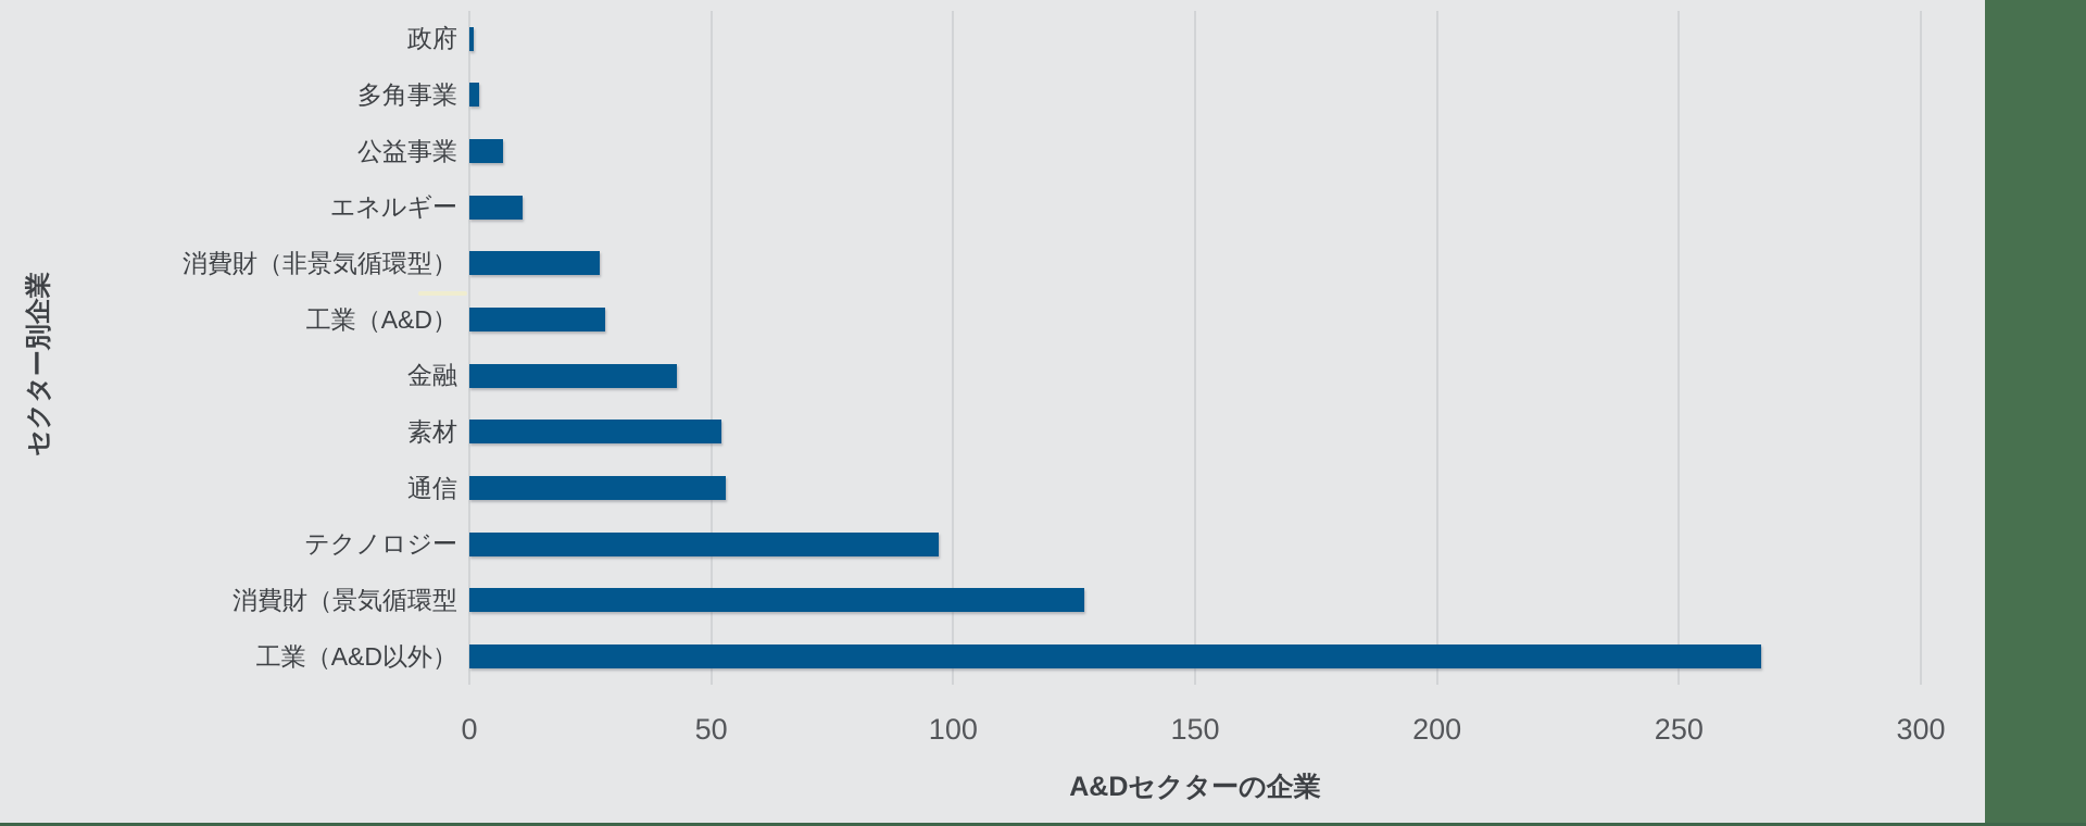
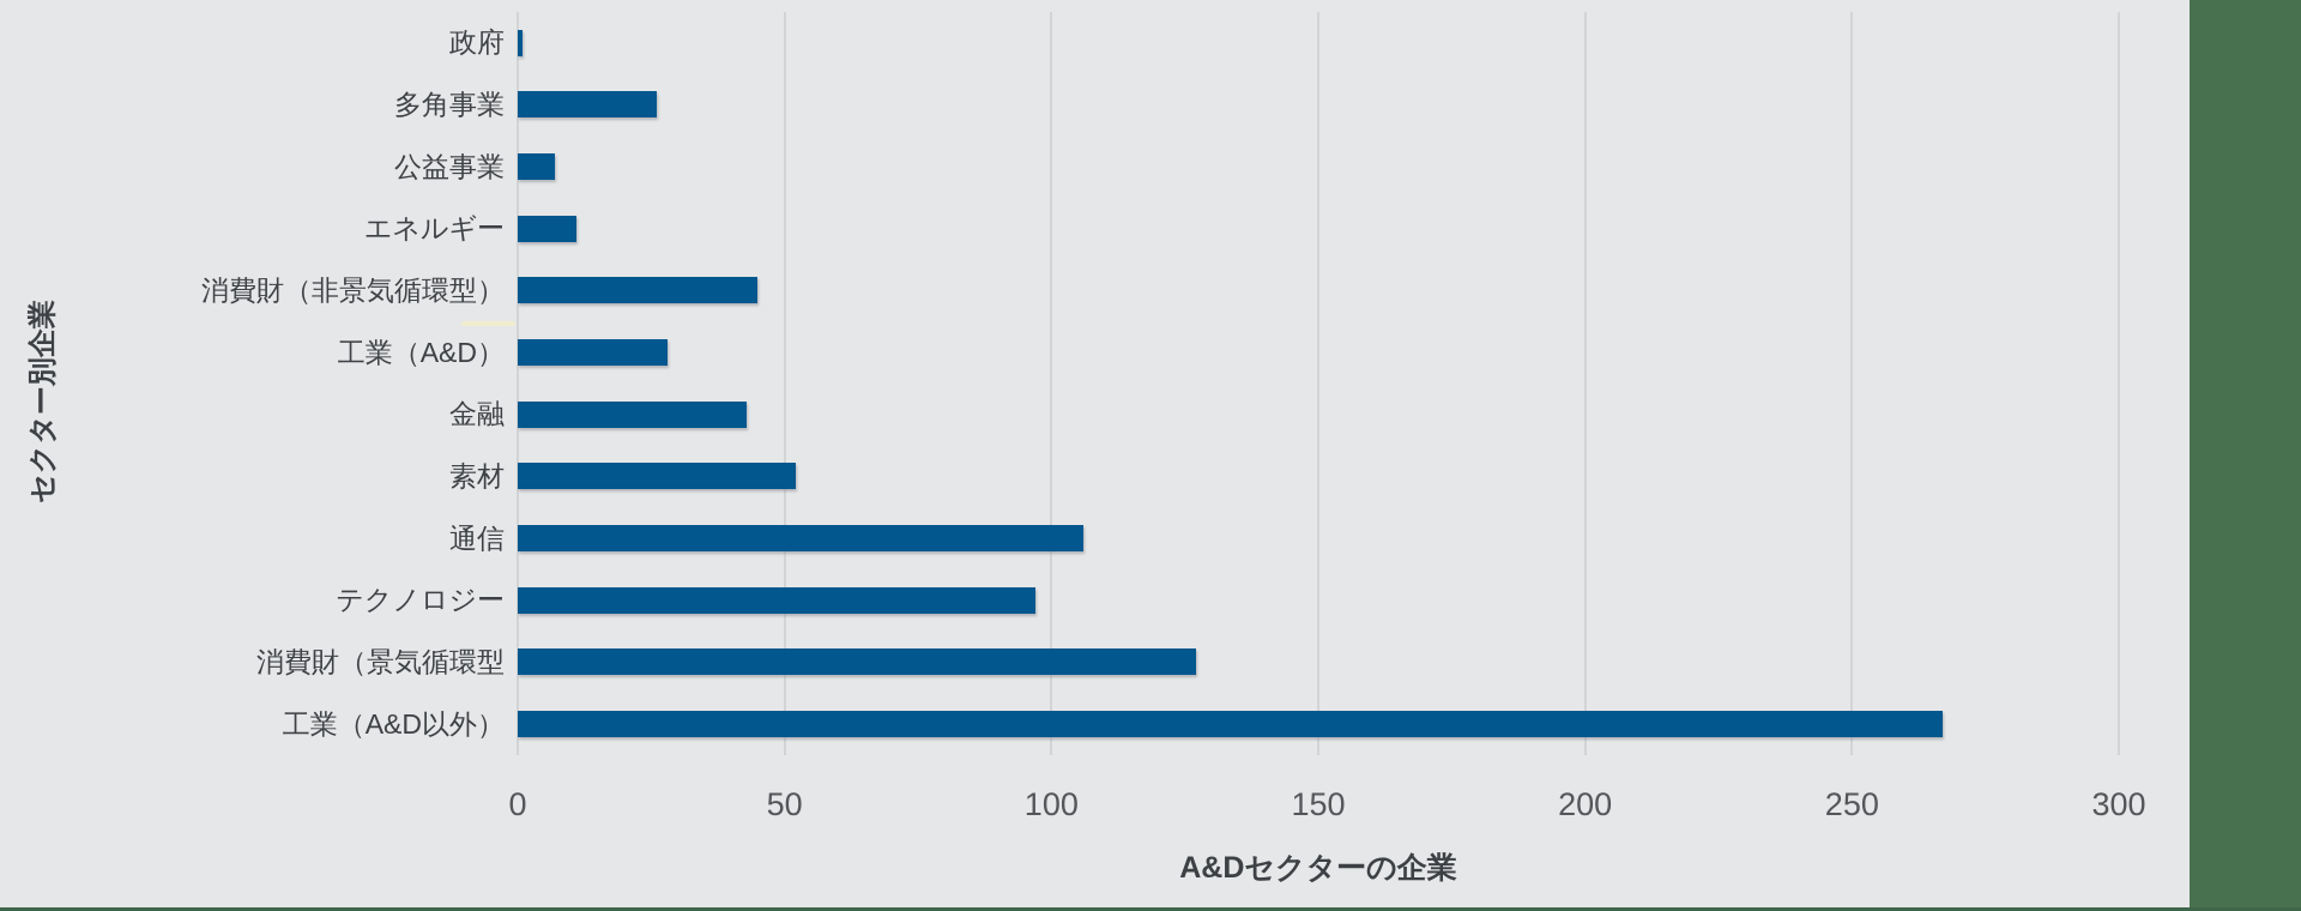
多角事業: 2 -> 26
消費財（非景気循環型）: 27 -> 45
通信: 53 -> 106
